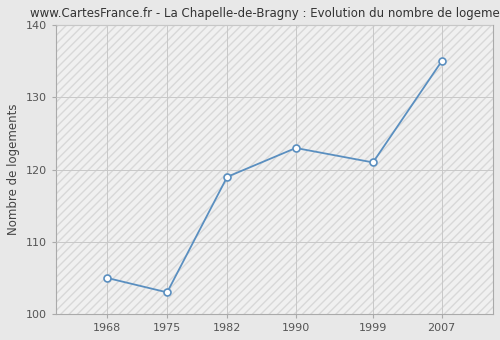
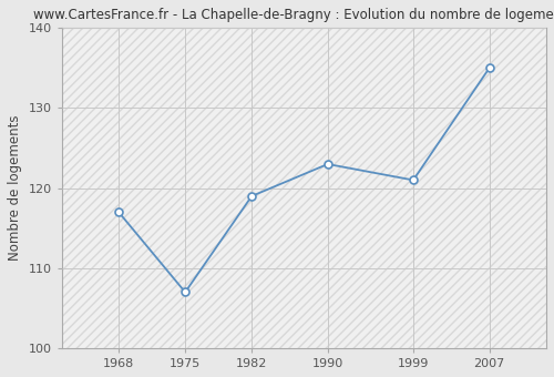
1968: 105 -> 117
1975: 103 -> 107
